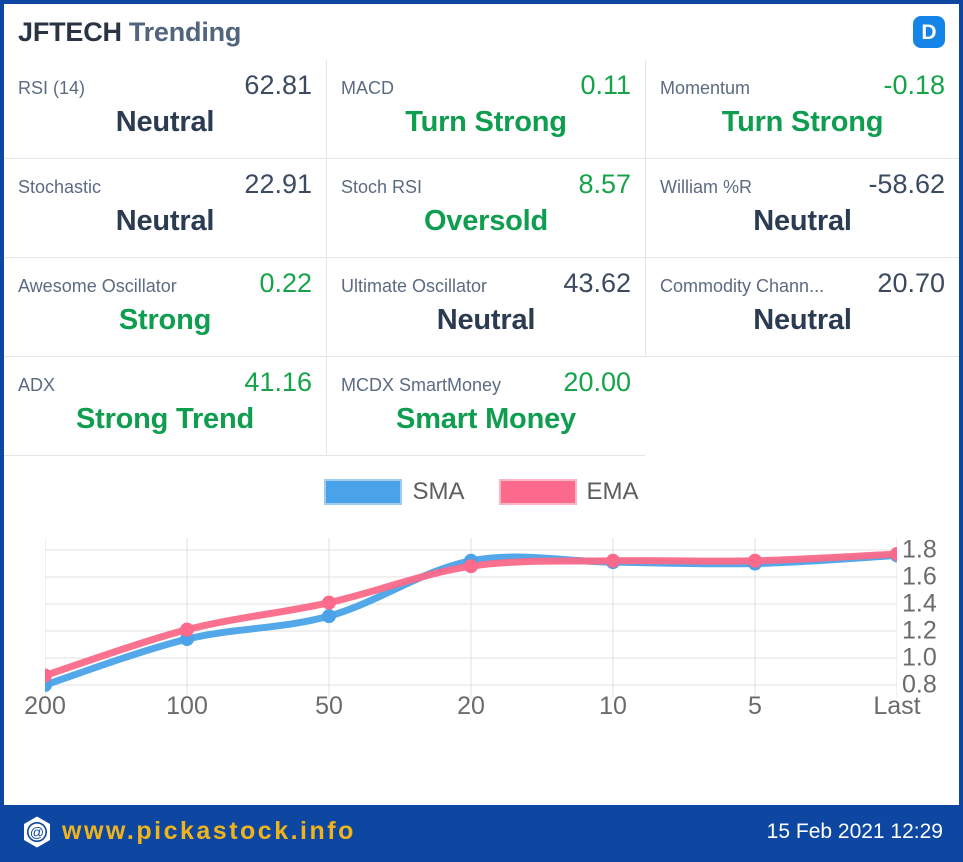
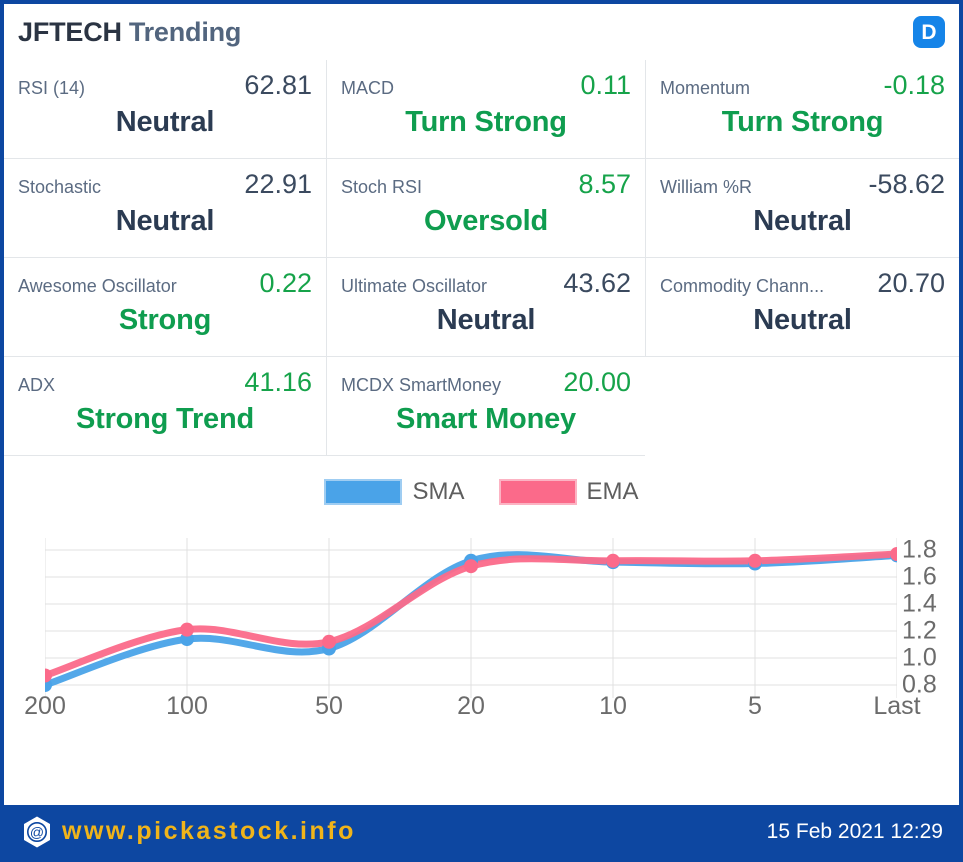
SMA/50: 1.31 -> 1.07
EMA/50: 1.41 -> 1.12
